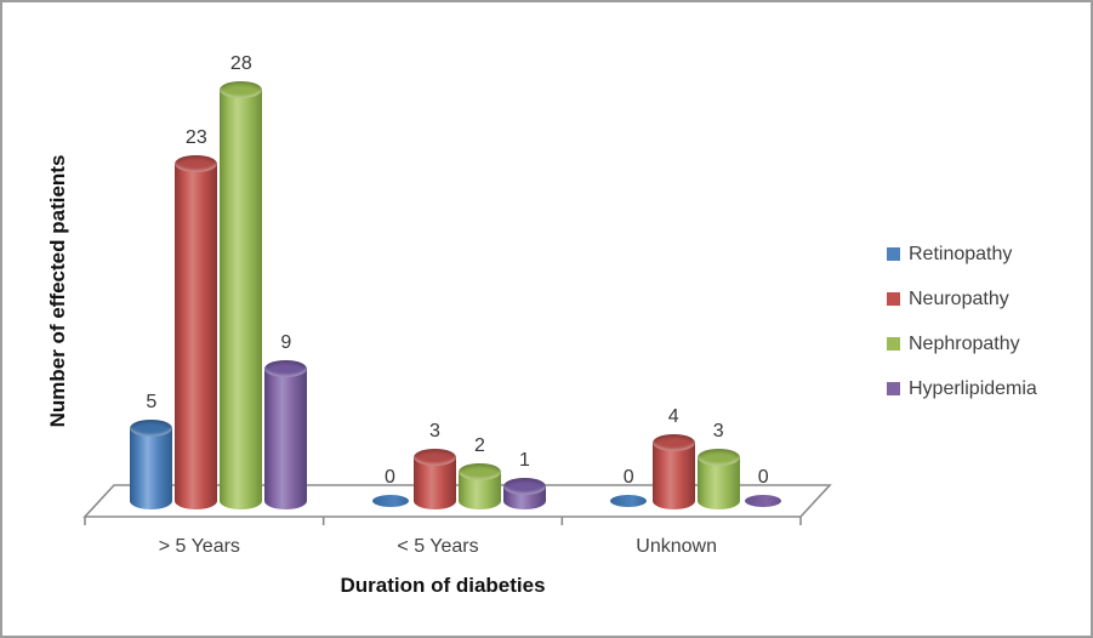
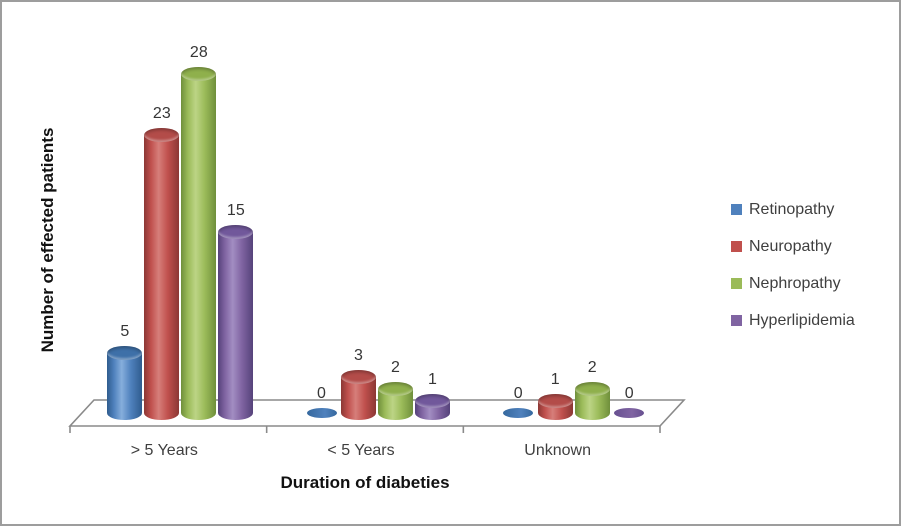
Hyperlipidemia/> 5 Years: 9 -> 15
Neuropathy/Unknown: 4 -> 1
Nephropathy/Unknown: 3 -> 2
